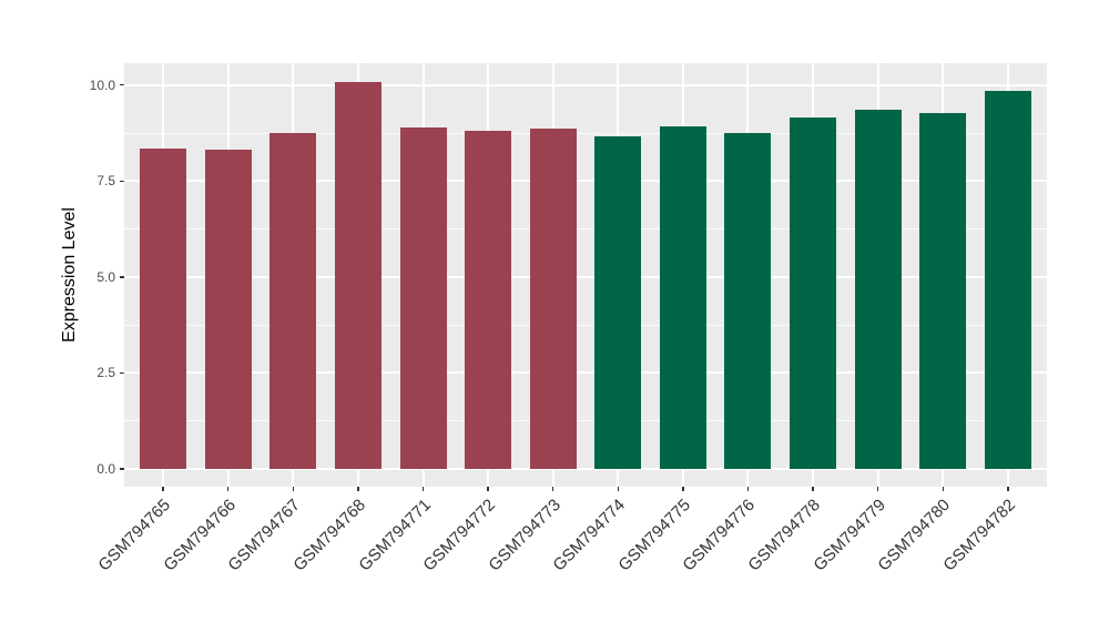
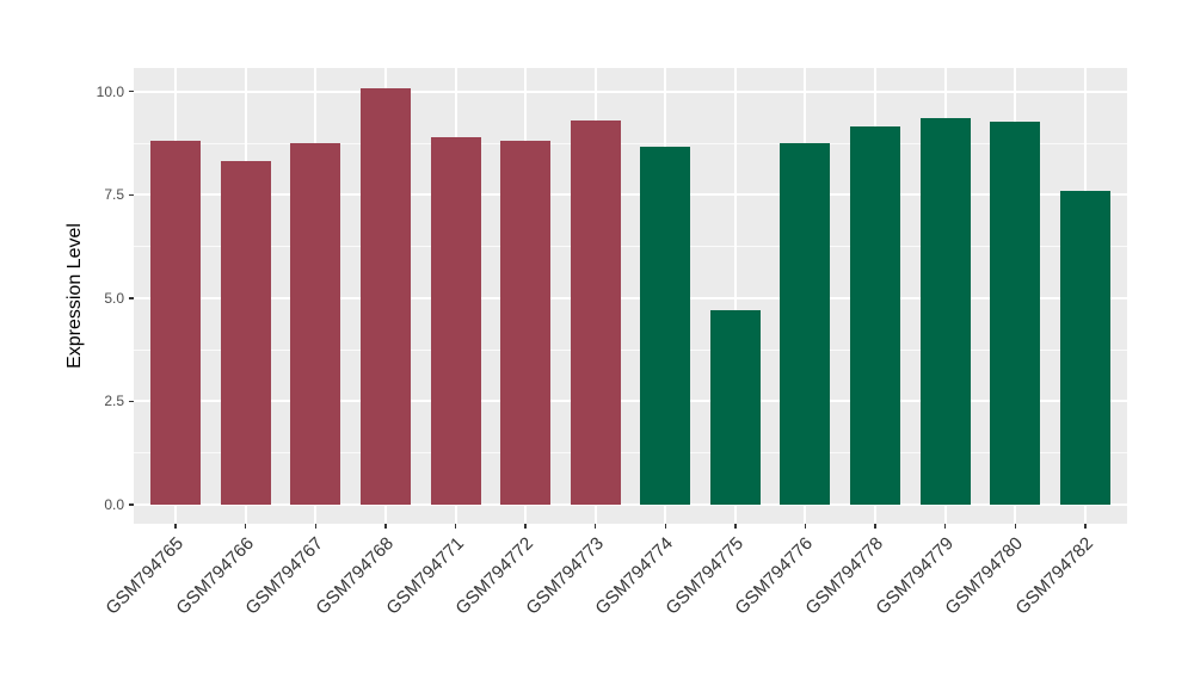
GSM794765: 8.3 -> 8.8
GSM794773: 8.9 -> 9.3
GSM794775: 8.9 -> 4.7
GSM794782: 9.8 -> 7.6
